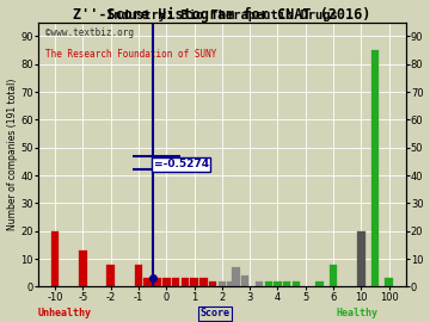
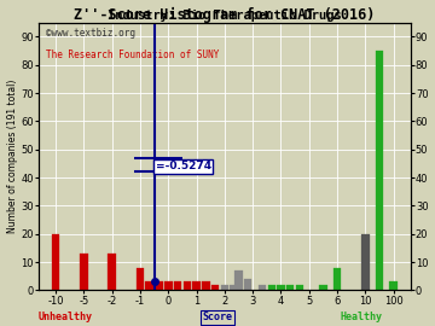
-2: 8 -> 13
